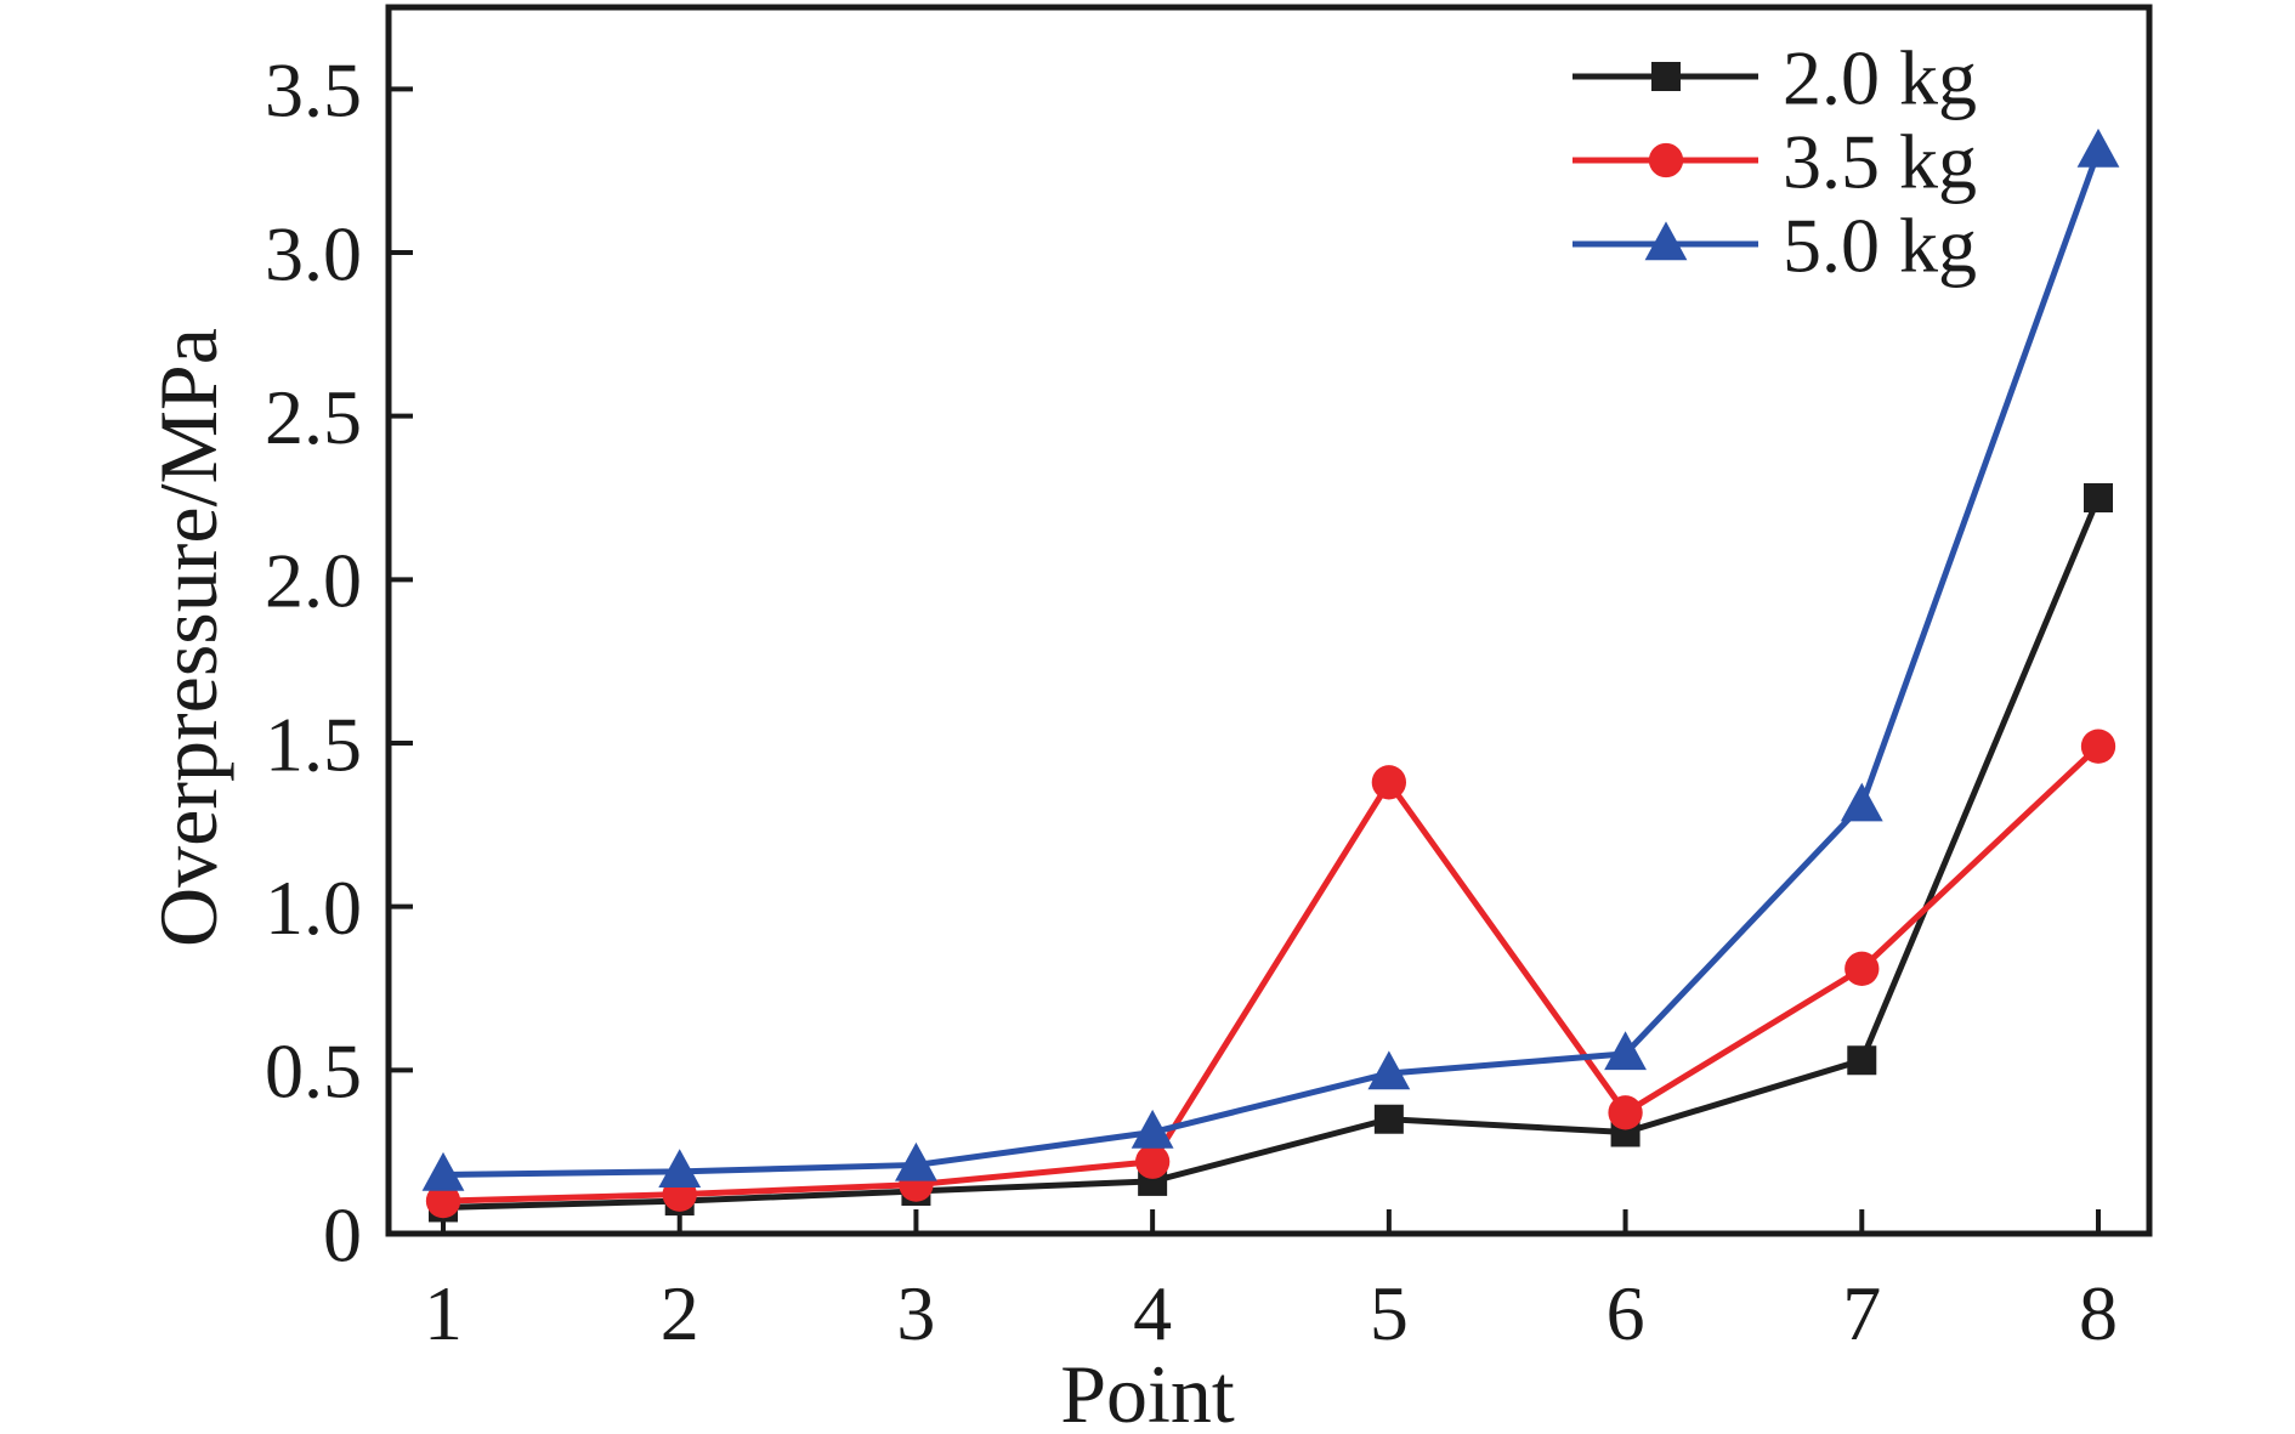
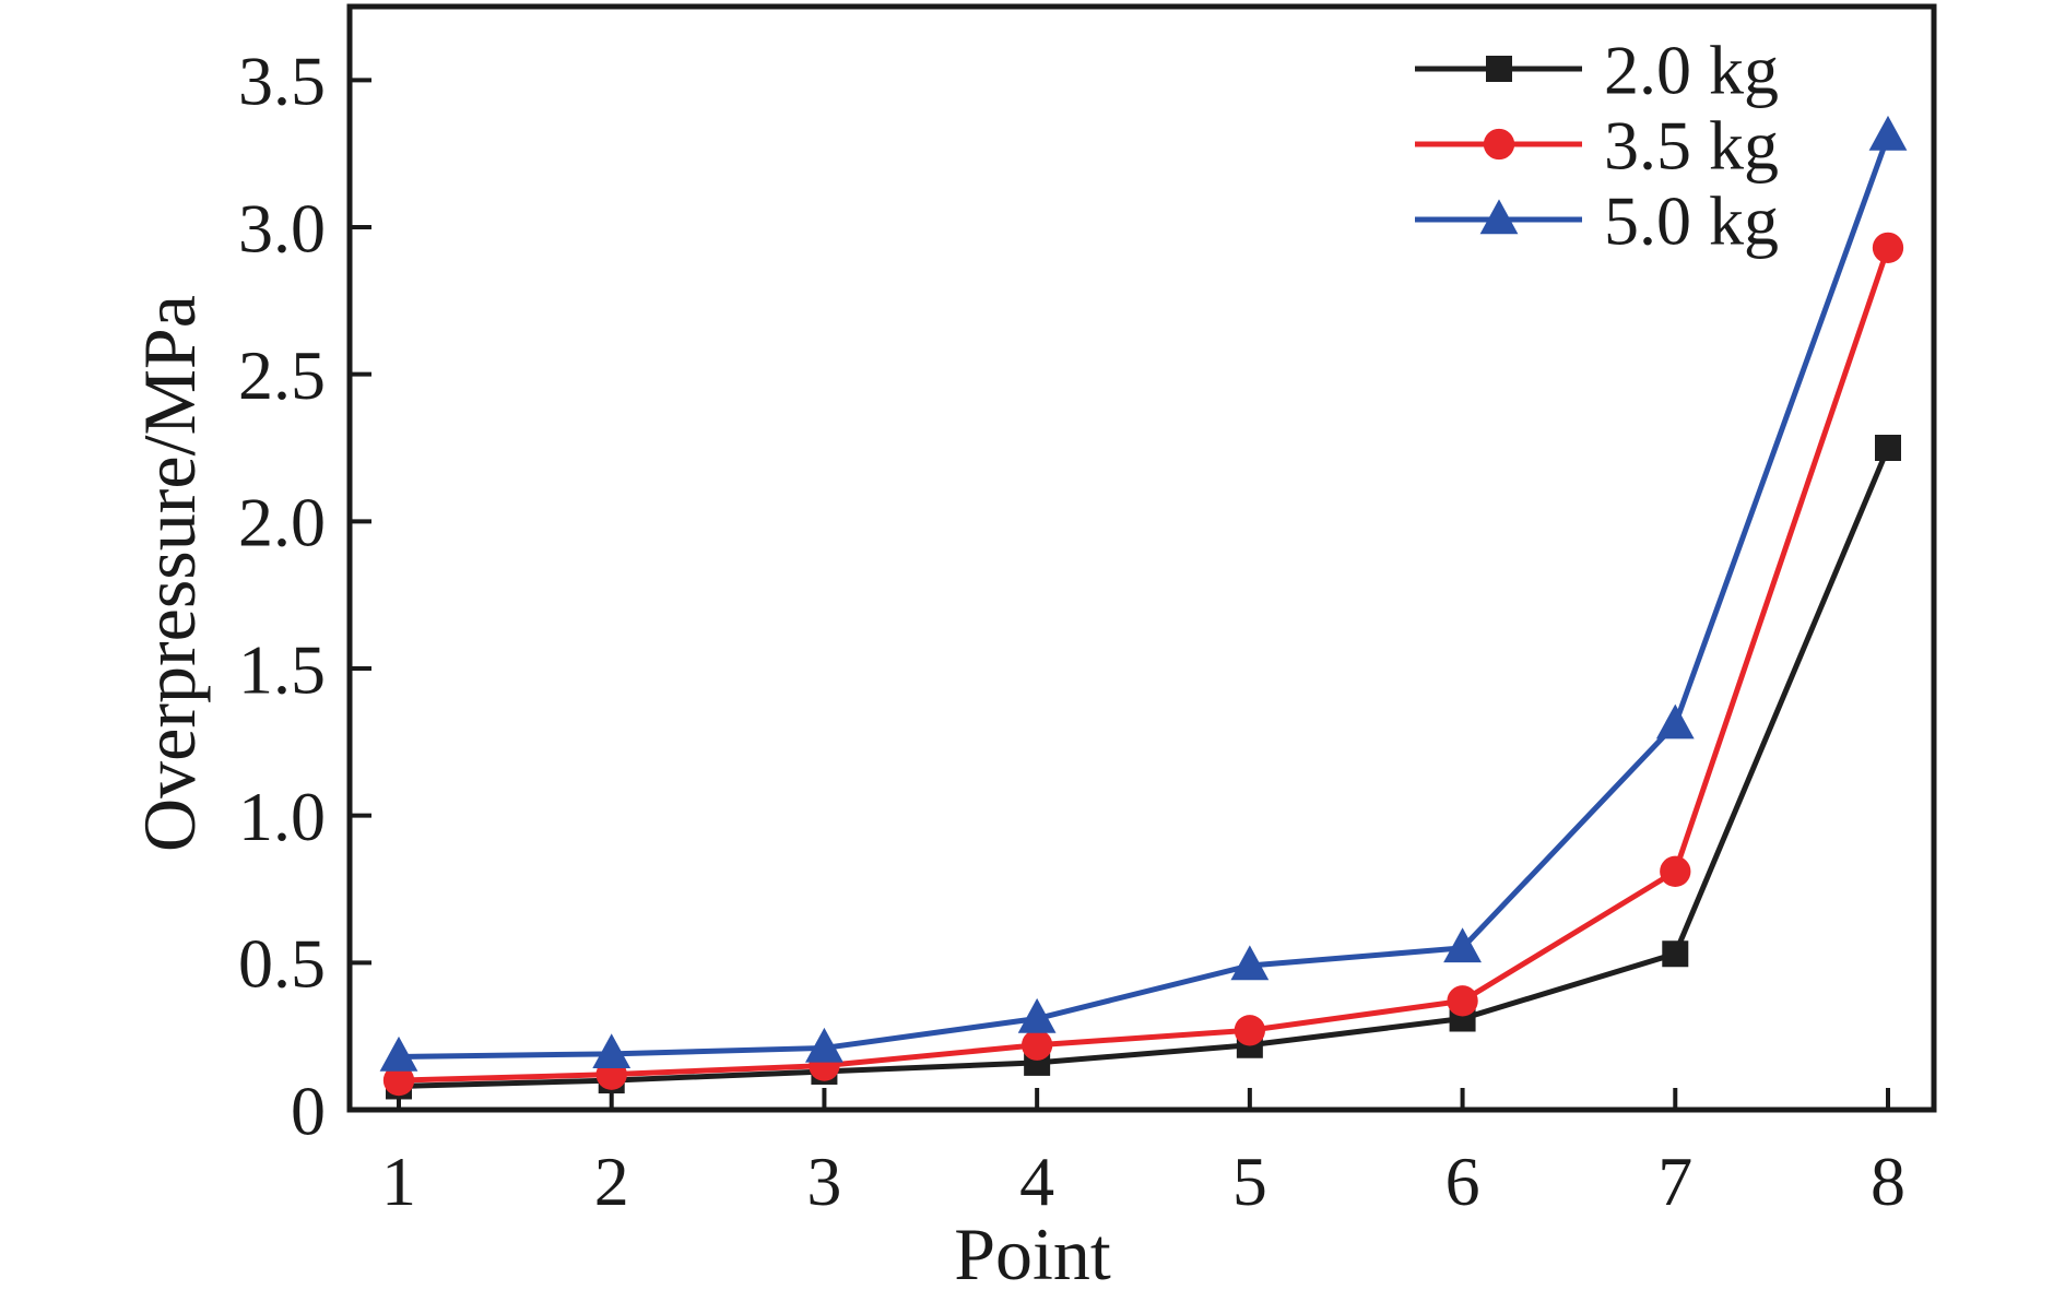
2.0 kg/5: 0.35 -> 0.22
3.5 kg/5: 1.38 -> 0.27
3.5 kg/8: 1.49 -> 2.93
